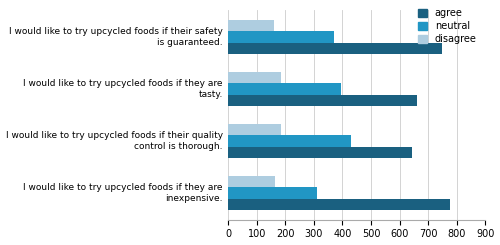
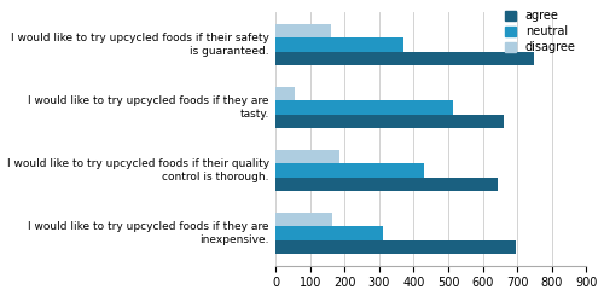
disagree/I would like to try upcycled foods if they are tasty.: 185 -> 55
neutral/I would like to try upcycled foods if they are tasty.: 395 -> 515
agree/I would like to try upcycled foods if they are inexpensive.: 775 -> 695
